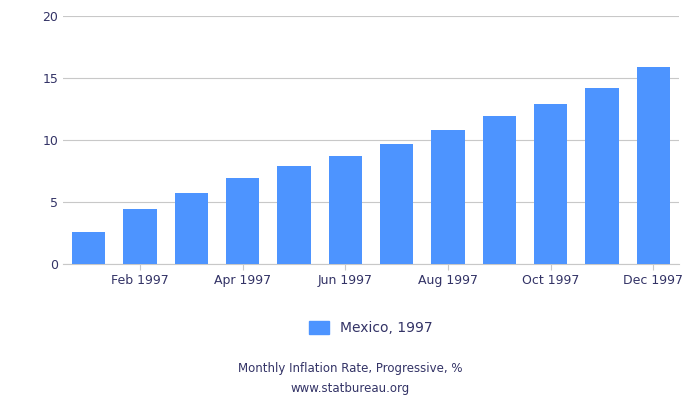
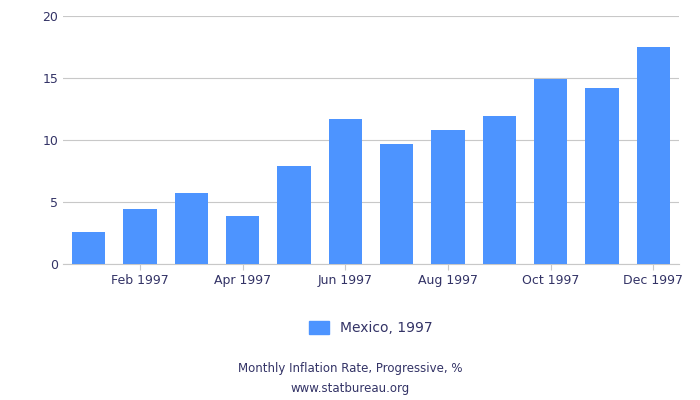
Apr 1997: 6.9 -> 3.9
Jun 1997: 8.7 -> 11.7
Oct 1997: 12.9 -> 14.9
Dec 1997: 15.9 -> 17.5
